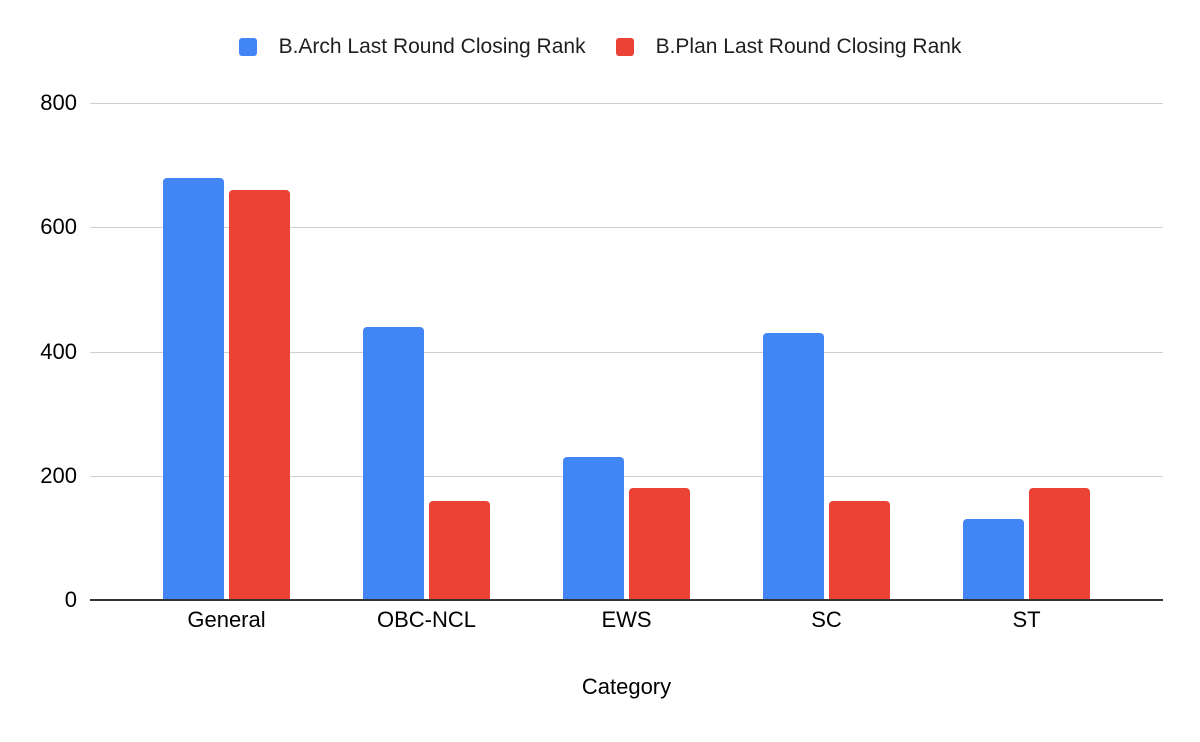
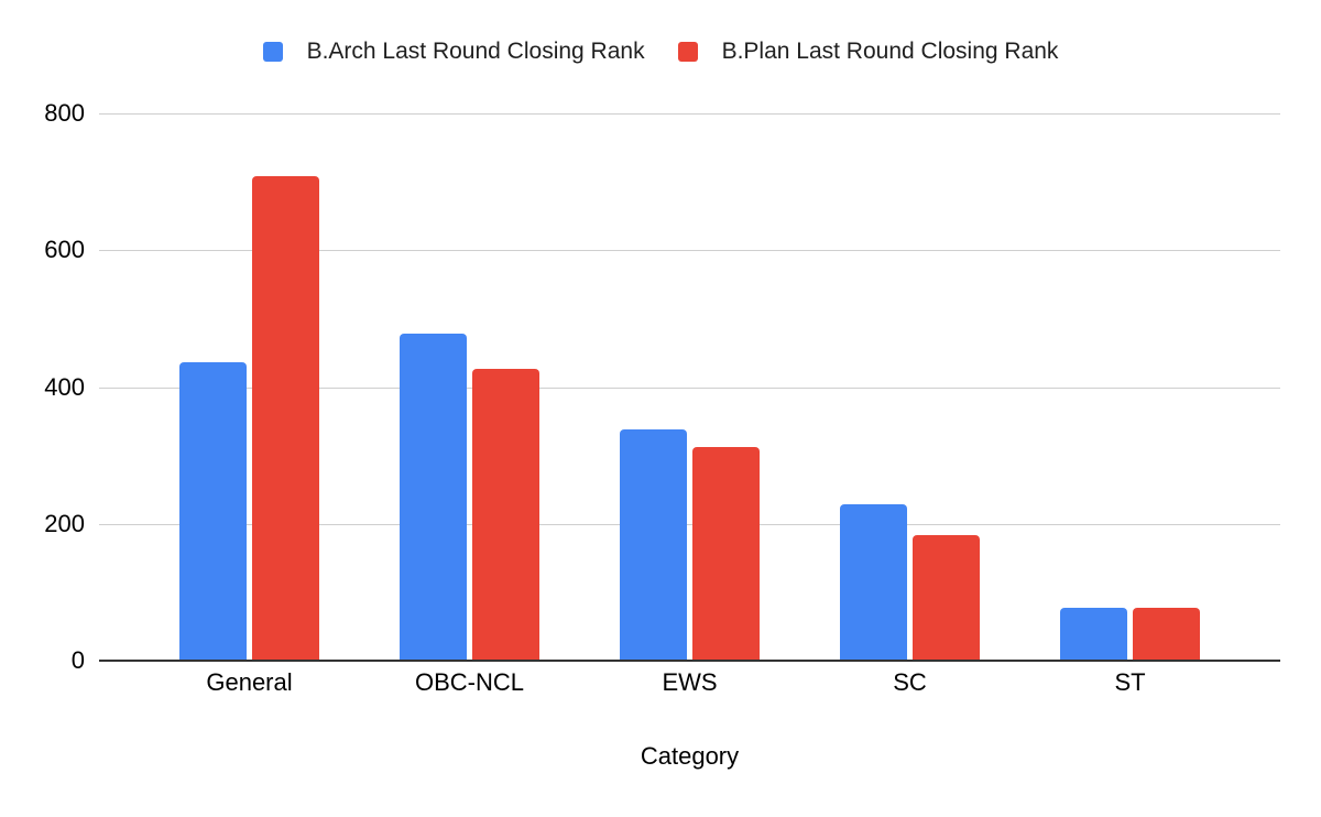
B.Arch Last Round Closing Rank/General: 680 -> 440
B.Plan Last Round Closing Rank/General: 660 -> 710
B.Arch Last Round Closing Rank/OBC-NCL: 440 -> 480
B.Plan Last Round Closing Rank/OBC-NCL: 160 -> 430
B.Arch Last Round Closing Rank/EWS: 230 -> 340
B.Plan Last Round Closing Rank/EWS: 180 -> 310
B.Arch Last Round Closing Rank/SC: 430 -> 230
B.Plan Last Round Closing Rank/SC: 160 -> 180
B.Arch Last Round Closing Rank/ST: 130 -> 80
B.Plan Last Round Closing Rank/ST: 180 -> 80
